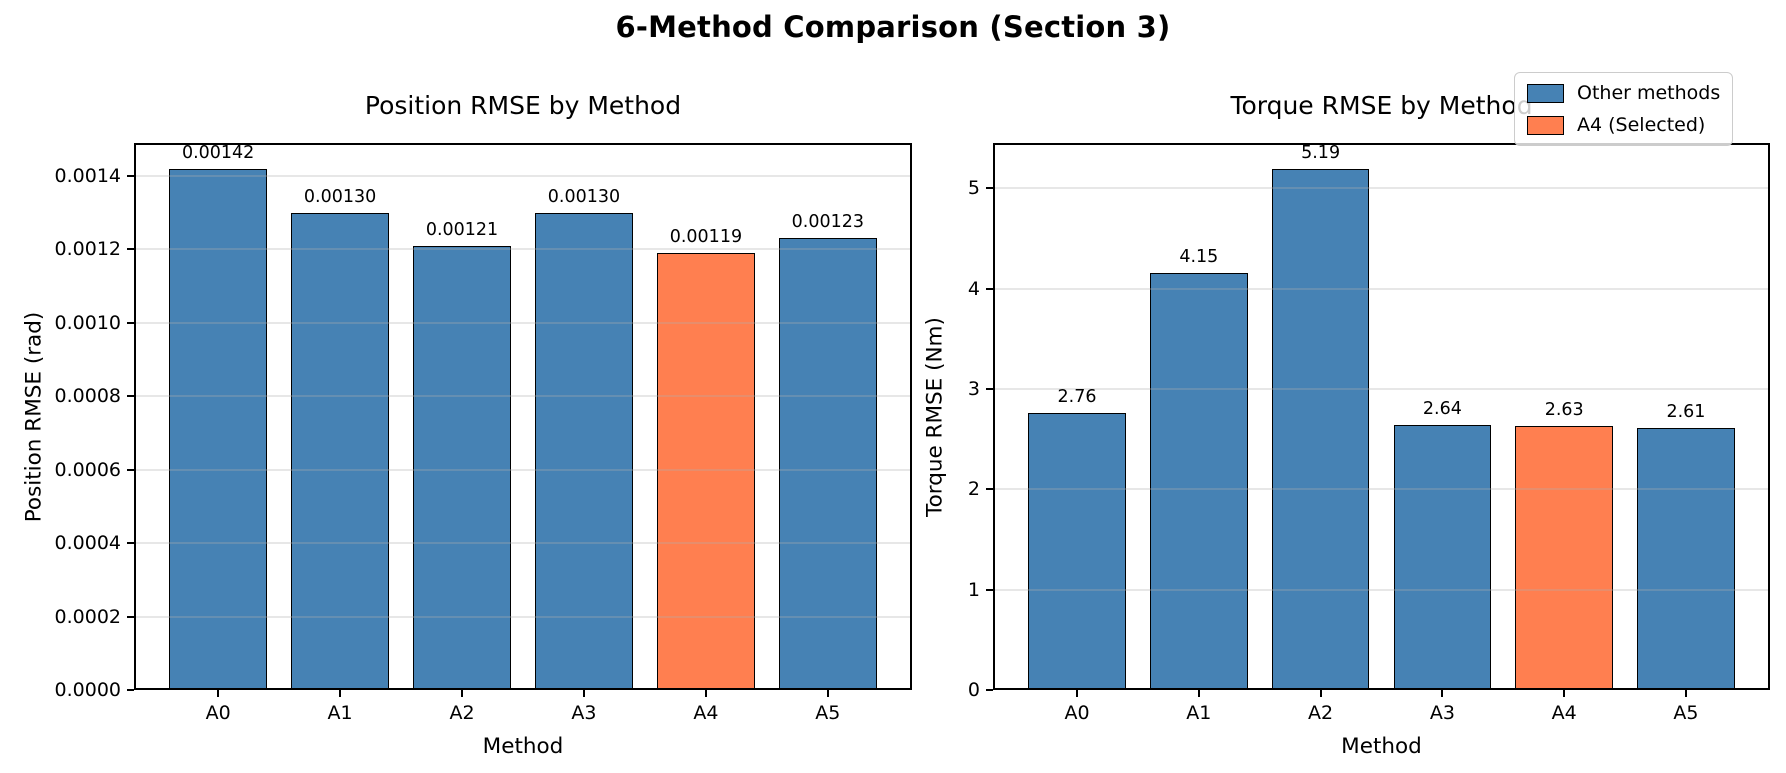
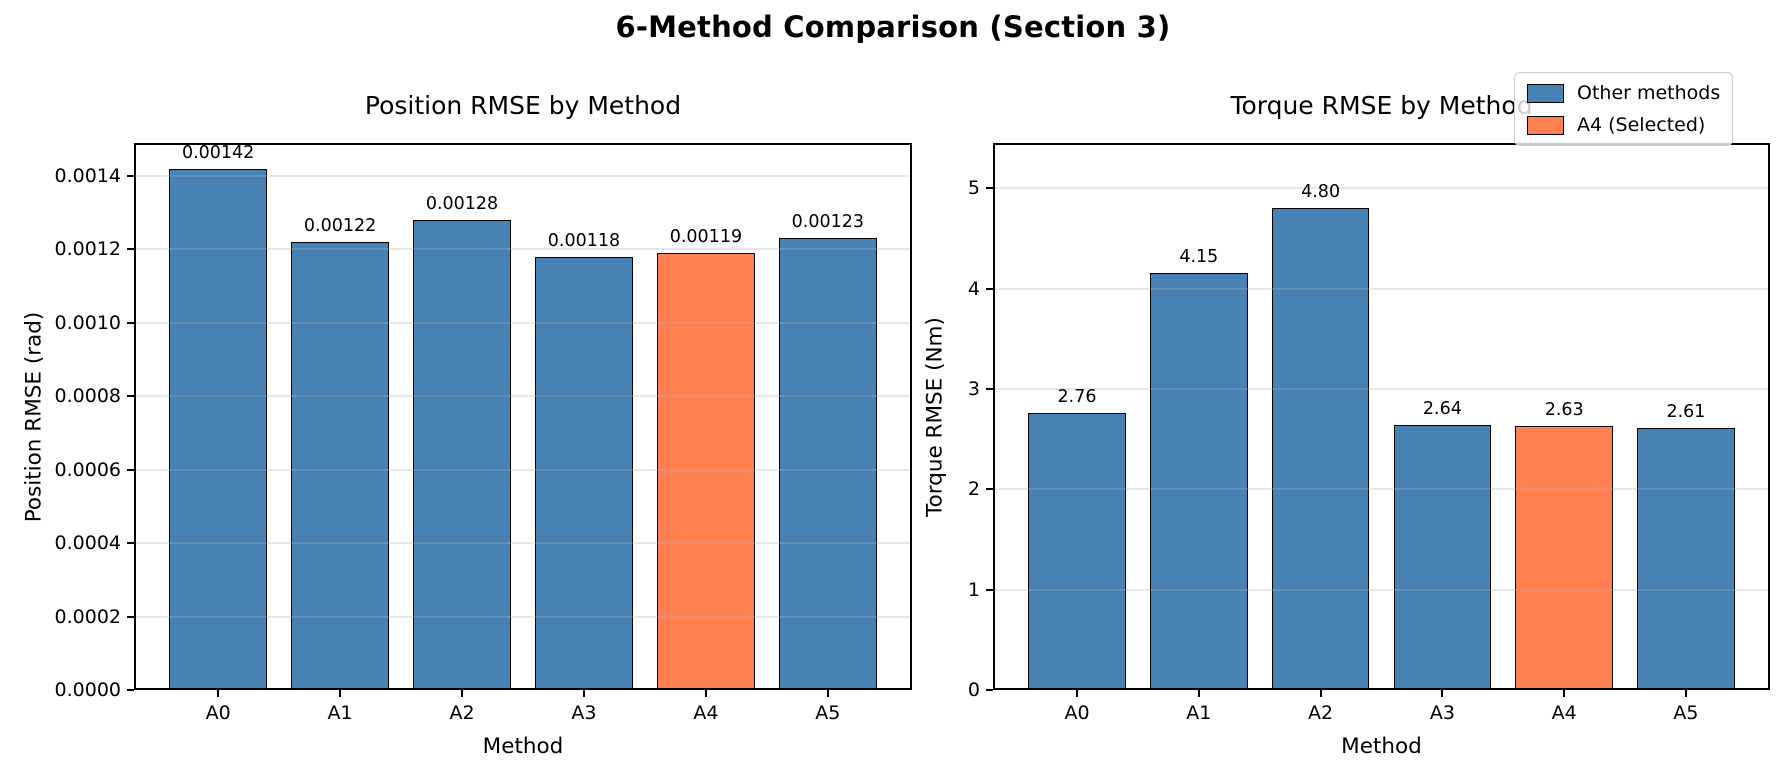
Position RMSE by Method/A1: 0.00130 -> 0.00122
Position RMSE by Method/A2: 0.00121 -> 0.00128
Position RMSE by Method/A3: 0.00130 -> 0.00118
Torque RMSE by Method/A2: 5.19 -> 4.80
